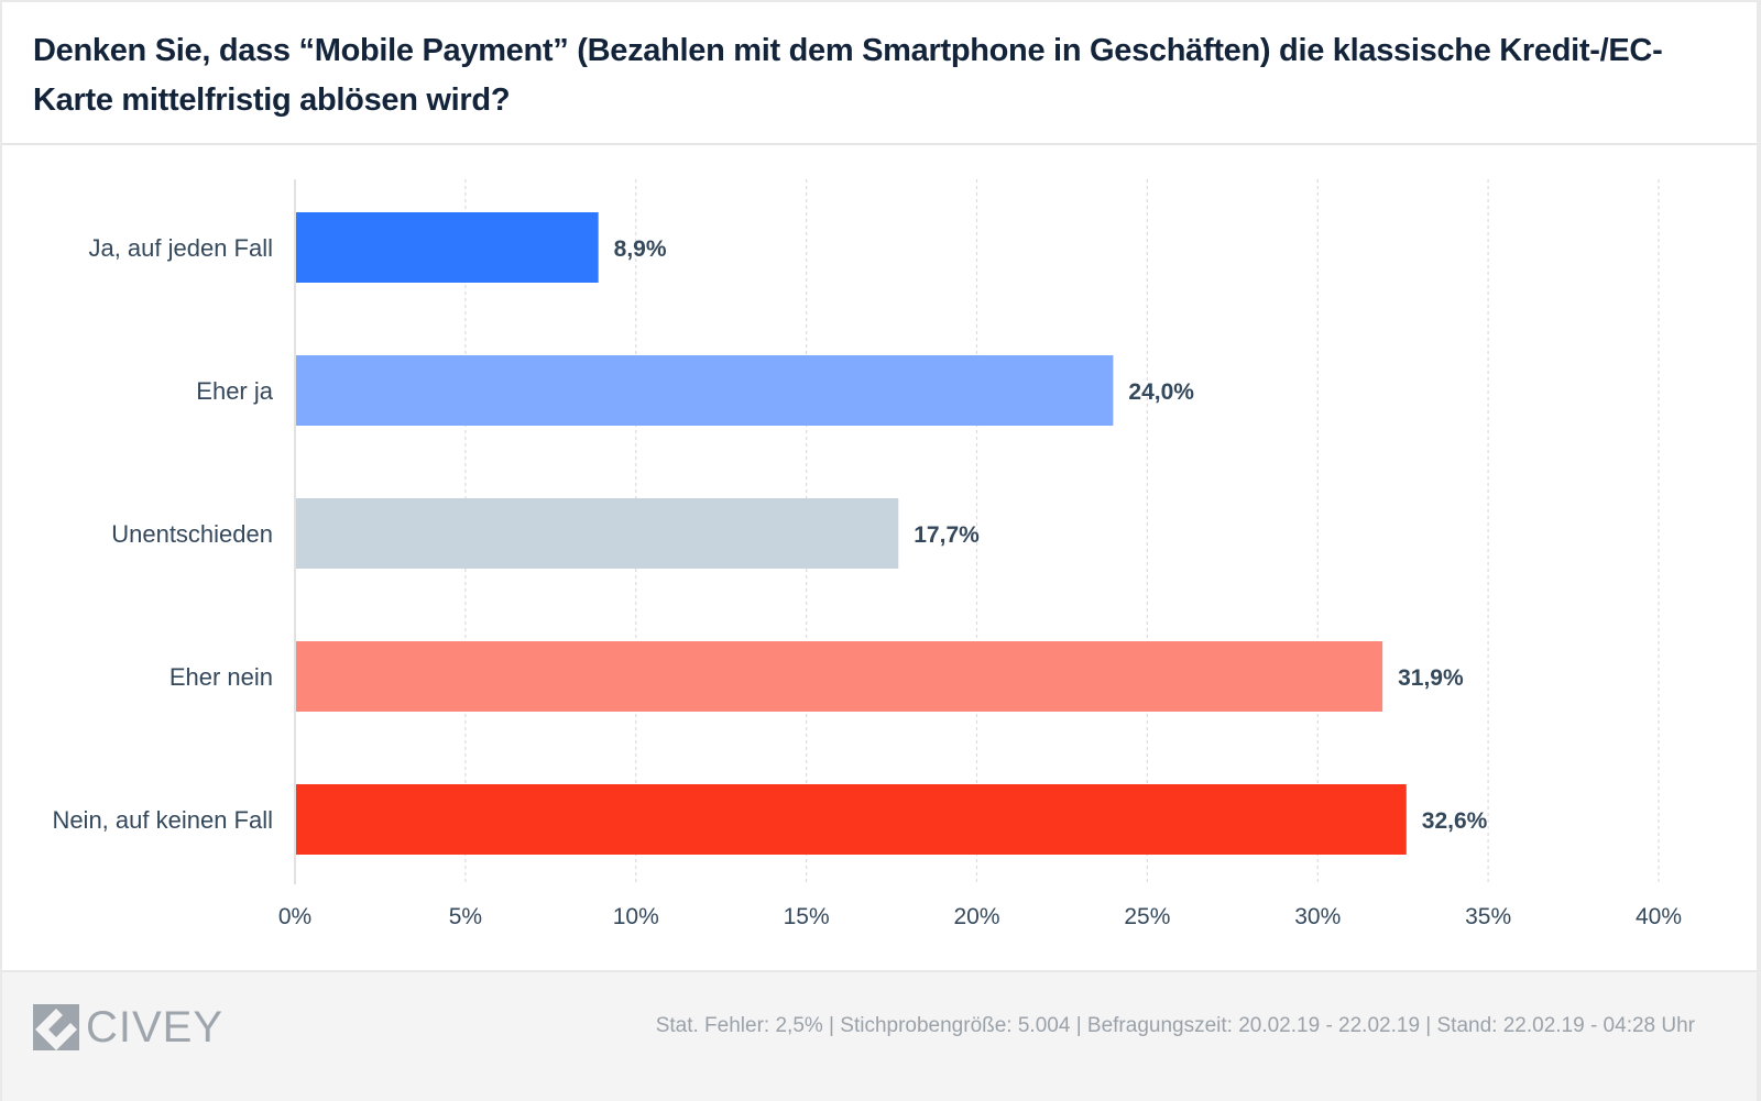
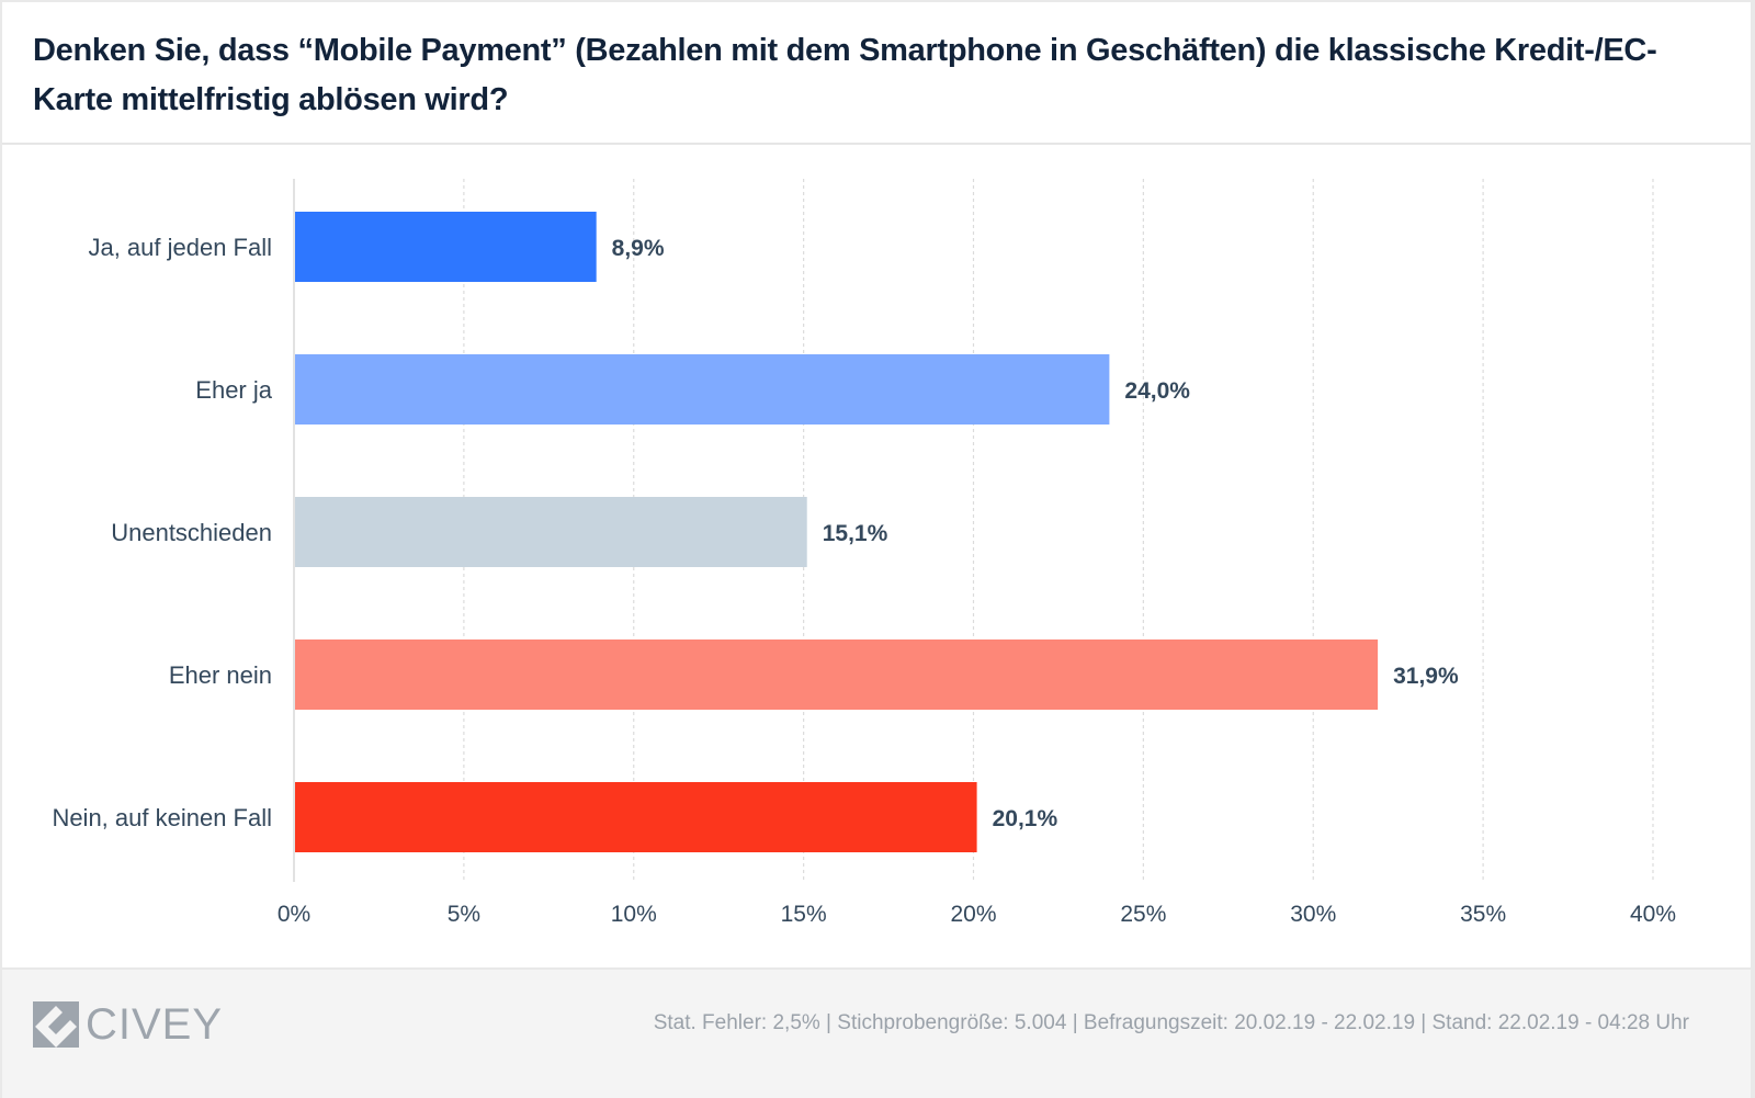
Unentschieden: 17,7% -> 15,1%
Nein, auf keinen Fall: 32,6% -> 20,1%
